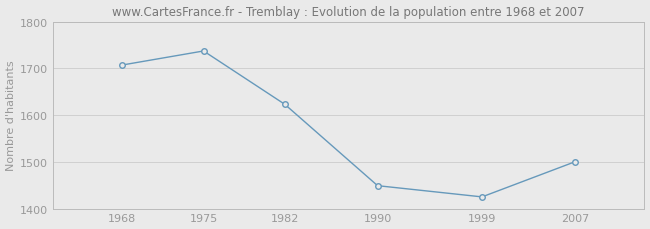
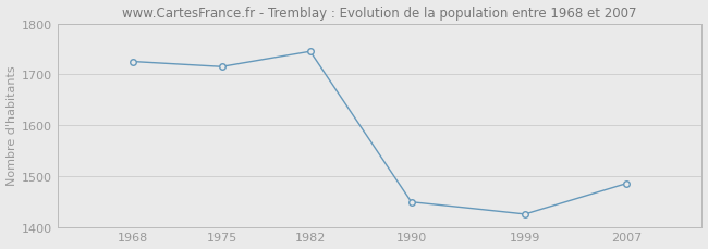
1968: 1707 -> 1725
1975: 1737 -> 1715
1982: 1623 -> 1745
2007: 1500 -> 1485
